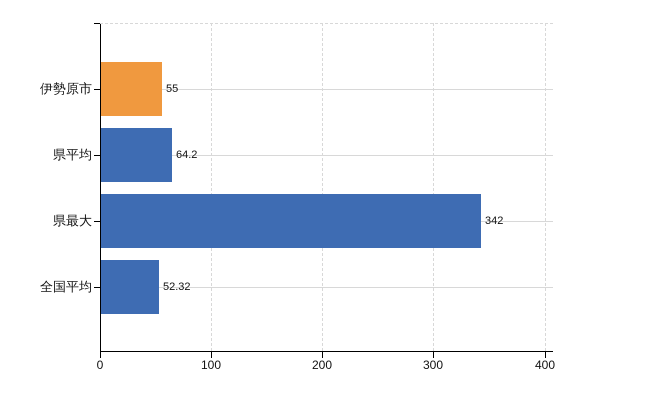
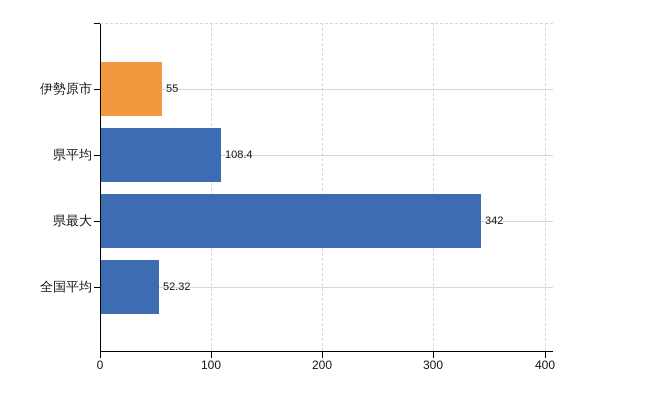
県平均: 64.2 -> 108.4
